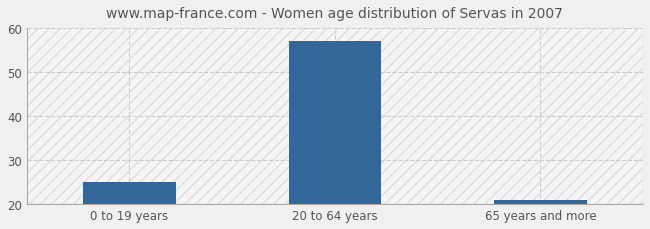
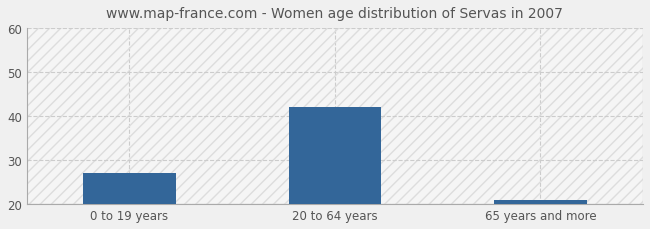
0 to 19 years: 25 -> 27
20 to 64 years: 57 -> 42
